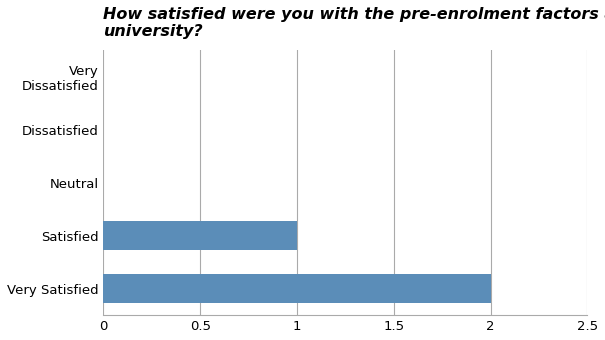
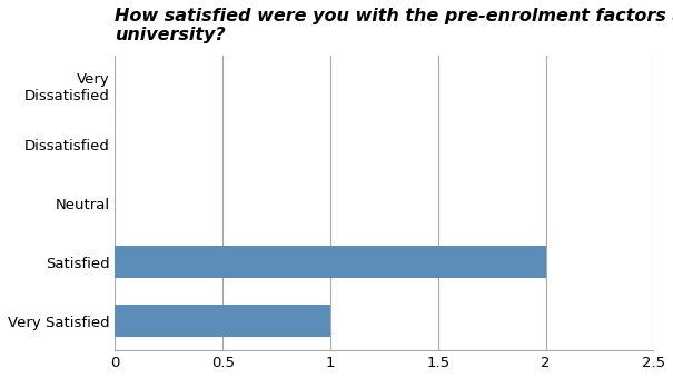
Satisfied: 1 -> 2
Very Satisfied: 2 -> 1
